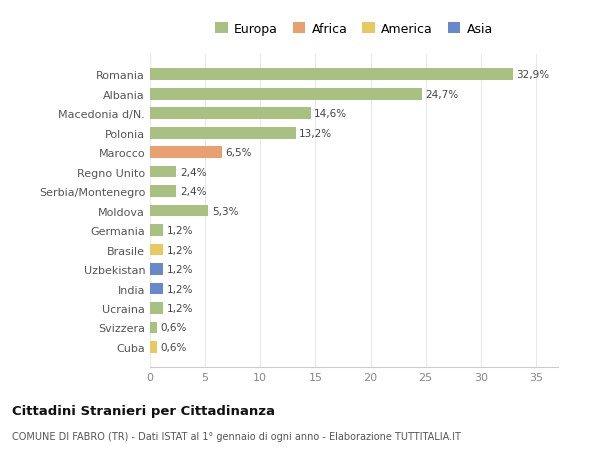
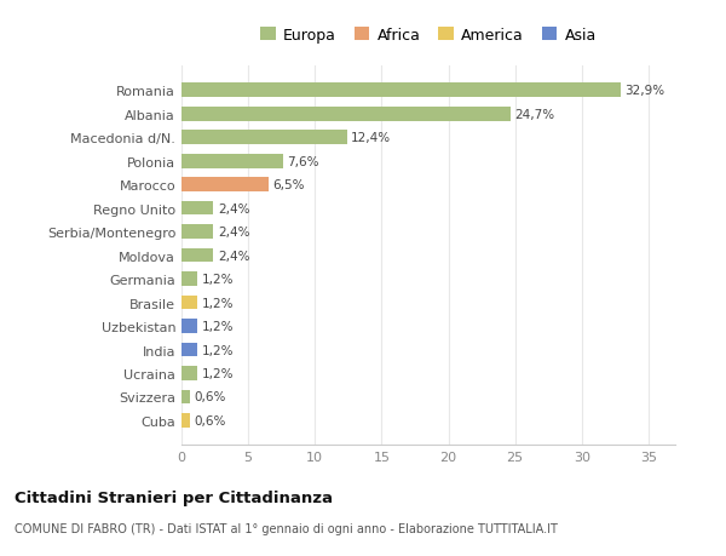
Macedonia d/N.: 14,6% -> 12,4%
Polonia: 13,2% -> 7,6%
Moldova: 5,3% -> 2,4%
